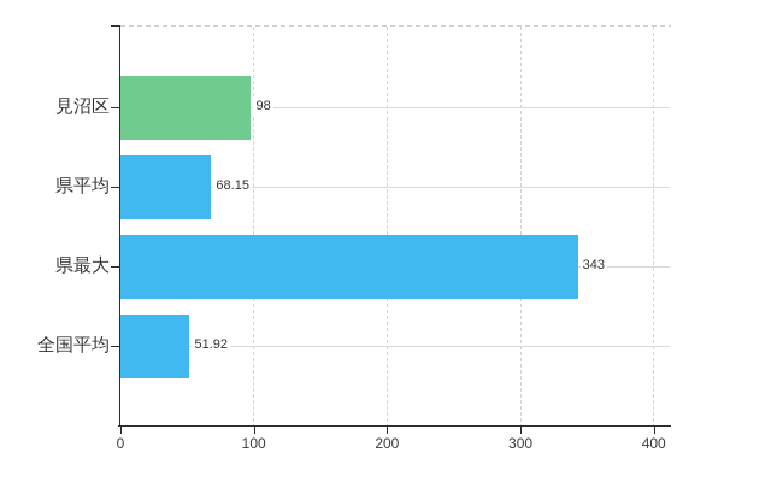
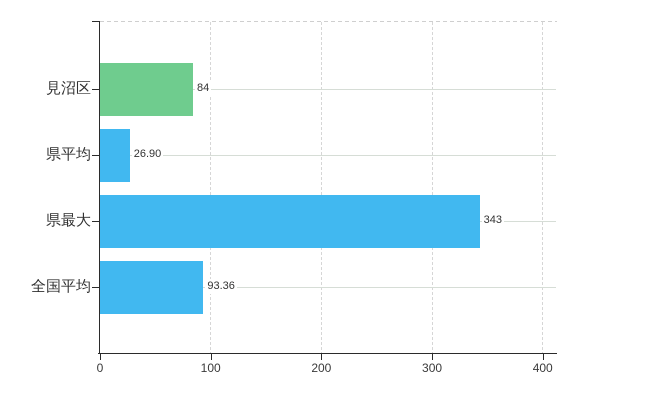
見沼区: 98 -> 84
県平均: 68.15 -> 26.90
全国平均: 51.92 -> 93.36
